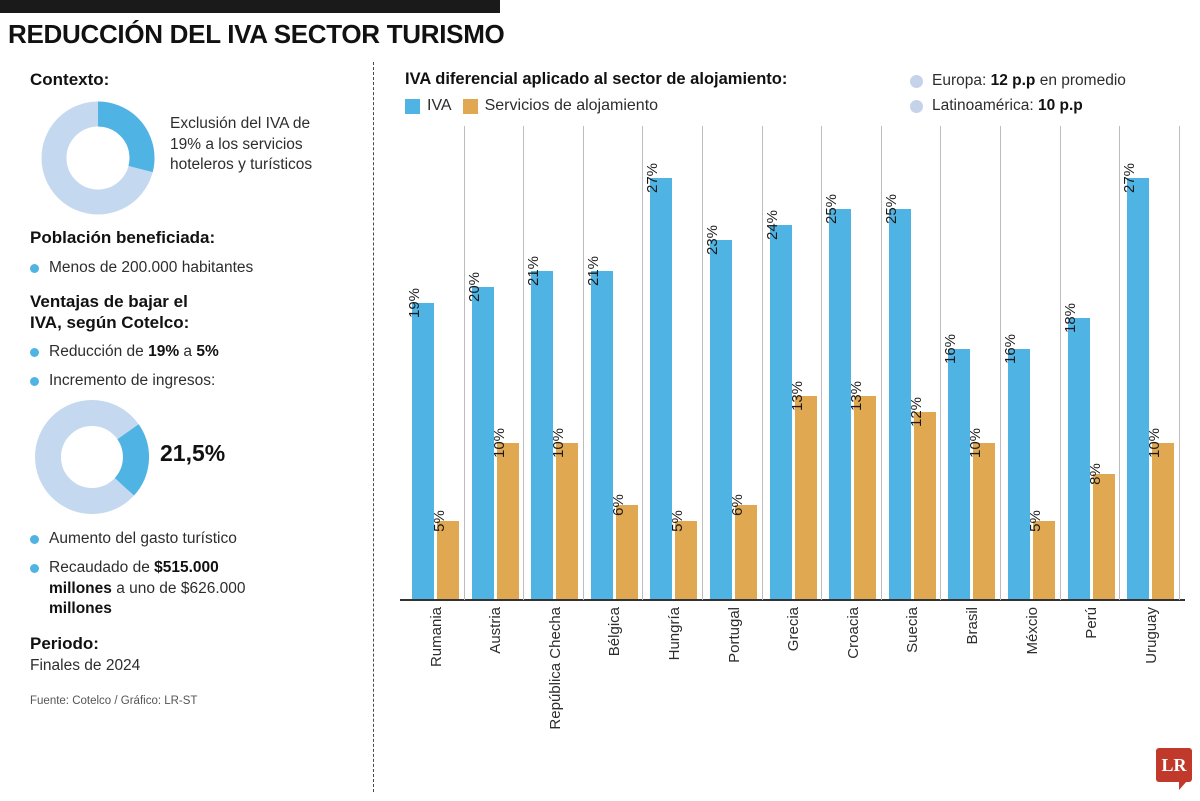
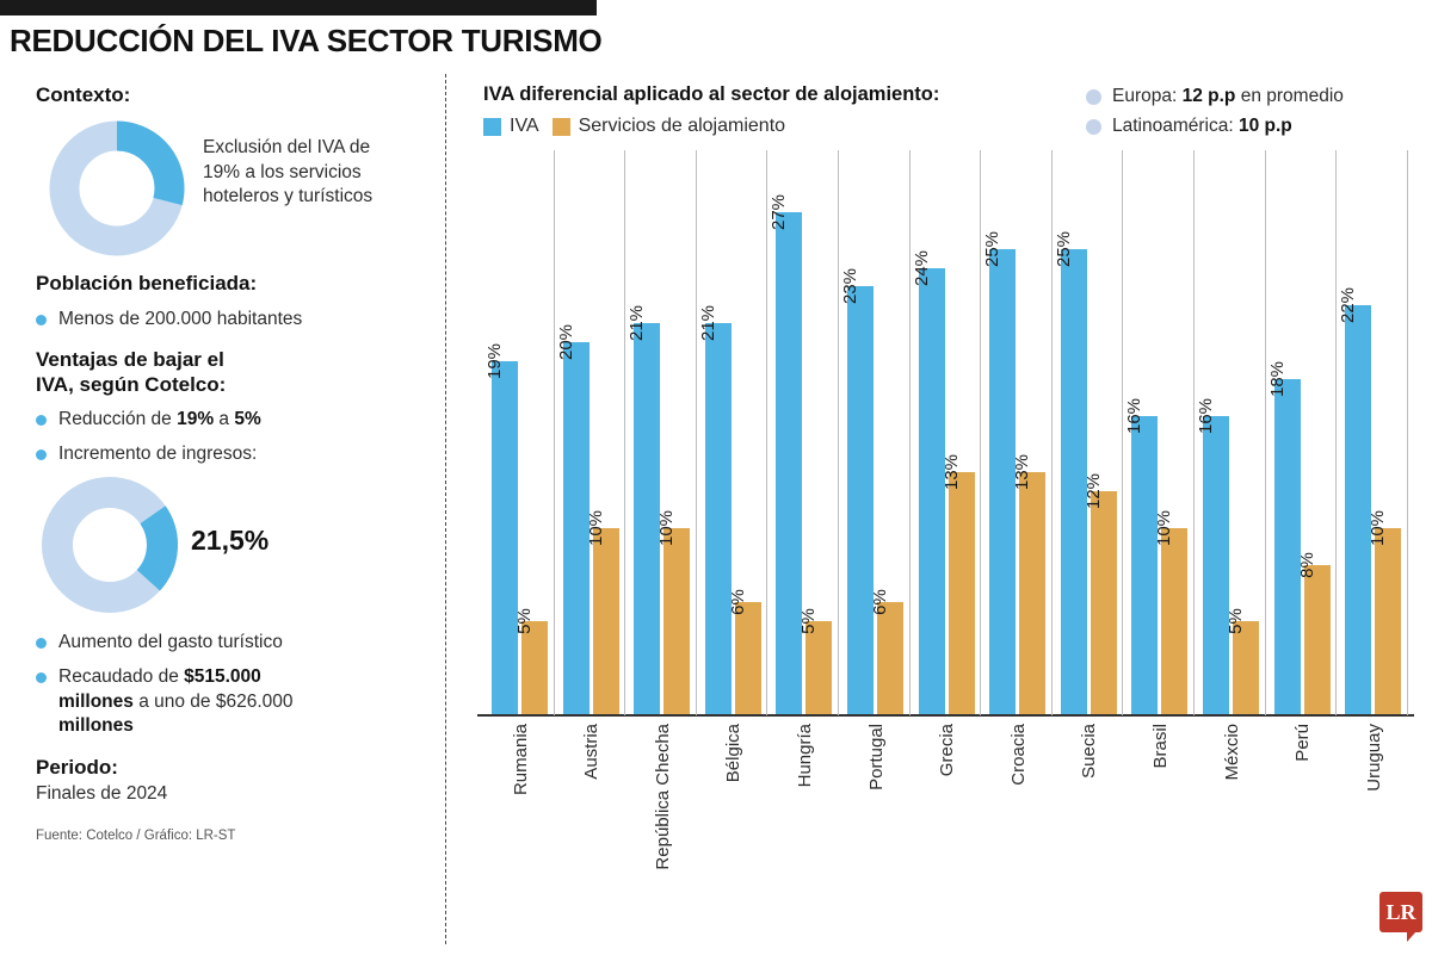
IVA/Uruguay: 27% -> 22%
